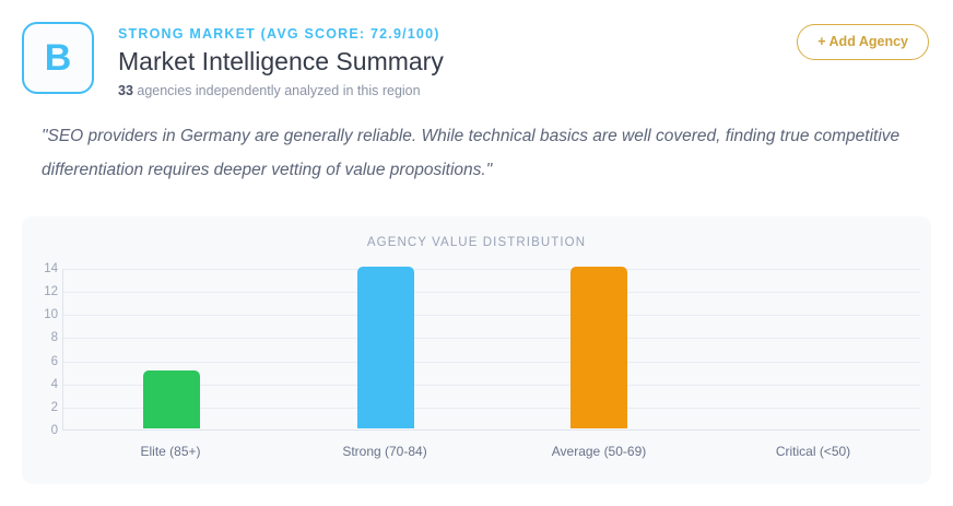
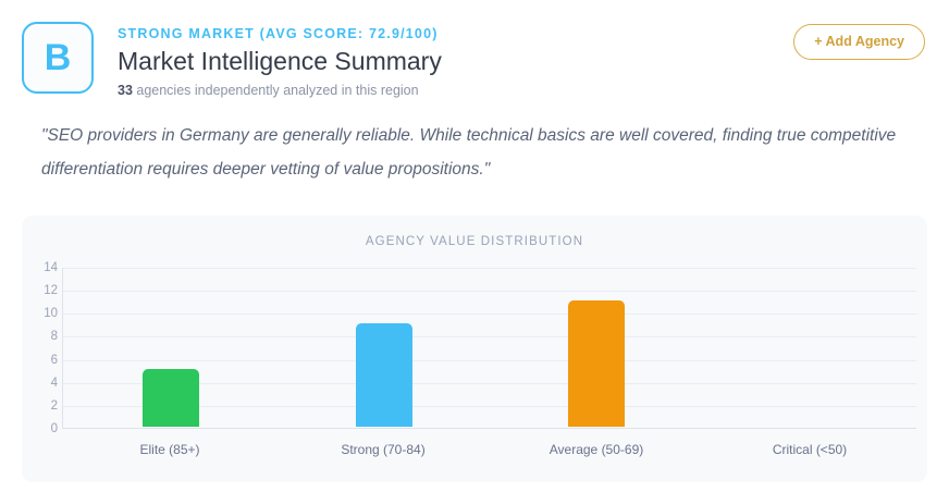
Strong (70-84): 14 -> 9
Average (50-69): 14 -> 11
